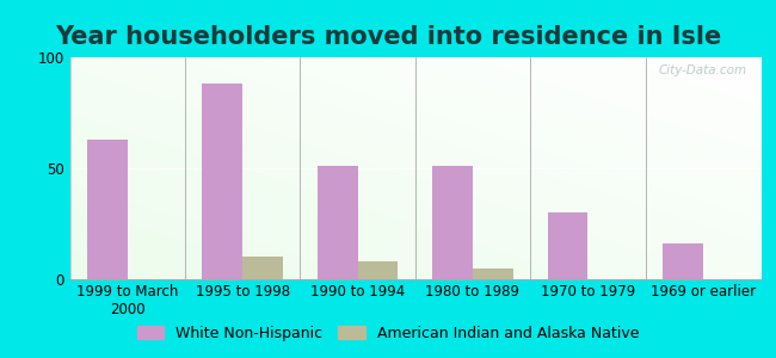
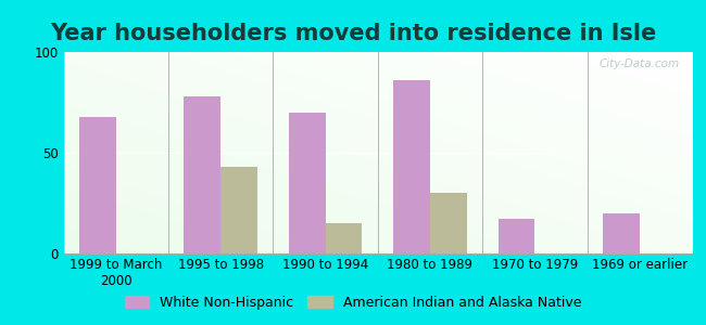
White Non-Hispanic/1999 to March 2000: 63 -> 68
White Non-Hispanic/1995 to 1998: 88 -> 78
American Indian and Alaska Native/1995 to 1998: 10 -> 43
White Non-Hispanic/1990 to 1994: 51 -> 70
American Indian and Alaska Native/1990 to 1994: 8 -> 15
White Non-Hispanic/1980 to 1989: 51 -> 86
American Indian and Alaska Native/1980 to 1989: 5 -> 30
White Non-Hispanic/1970 to 1979: 30 -> 17
White Non-Hispanic/1969 or earlier: 16 -> 20
